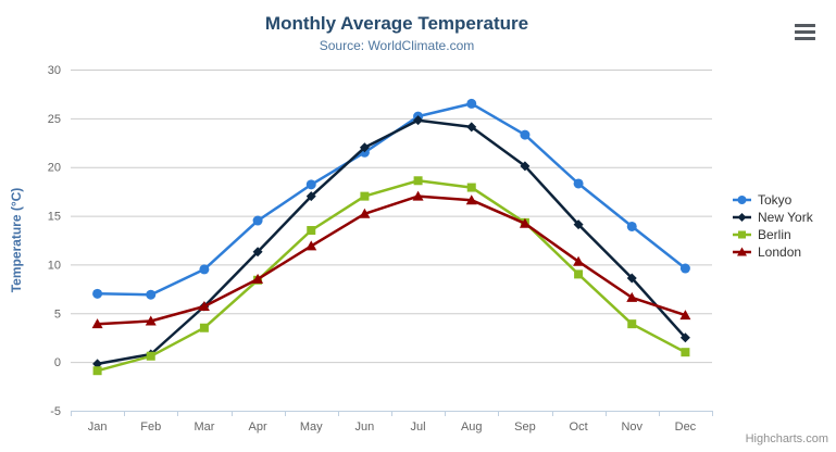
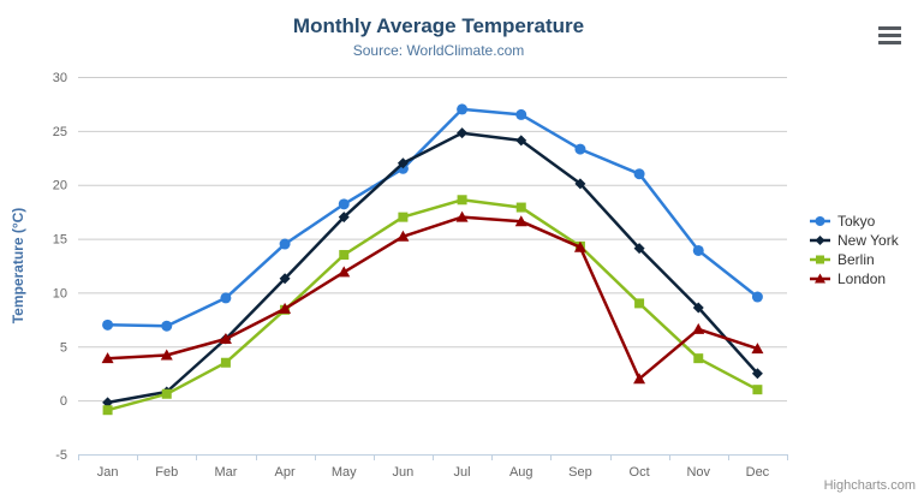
Tokyo/Jul: 25 -> 27
Tokyo/Oct: 18 -> 21
London/Oct: 10 -> 2
